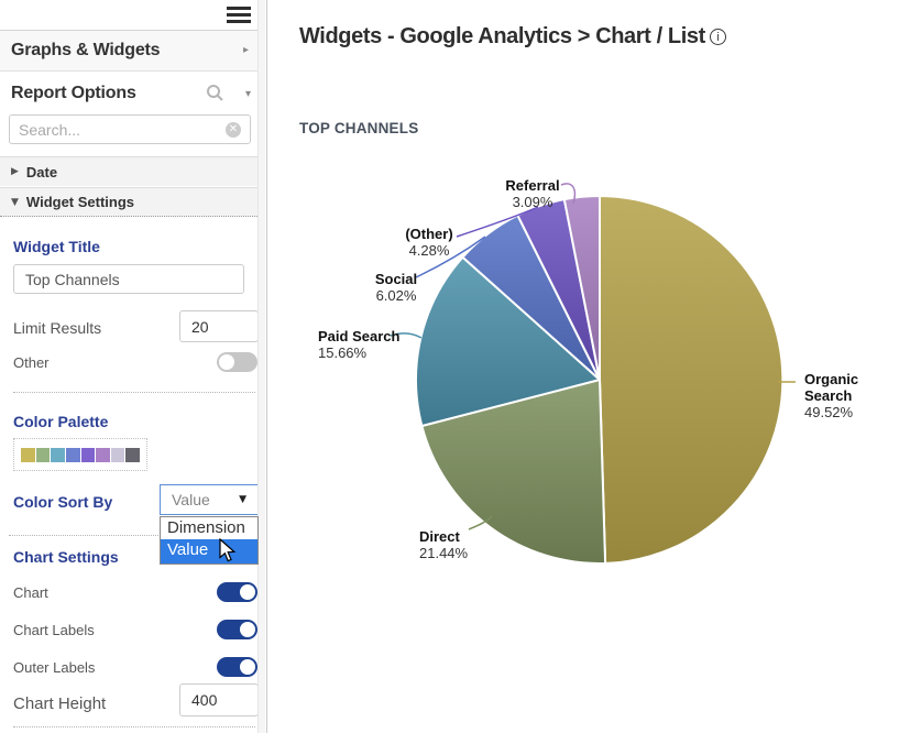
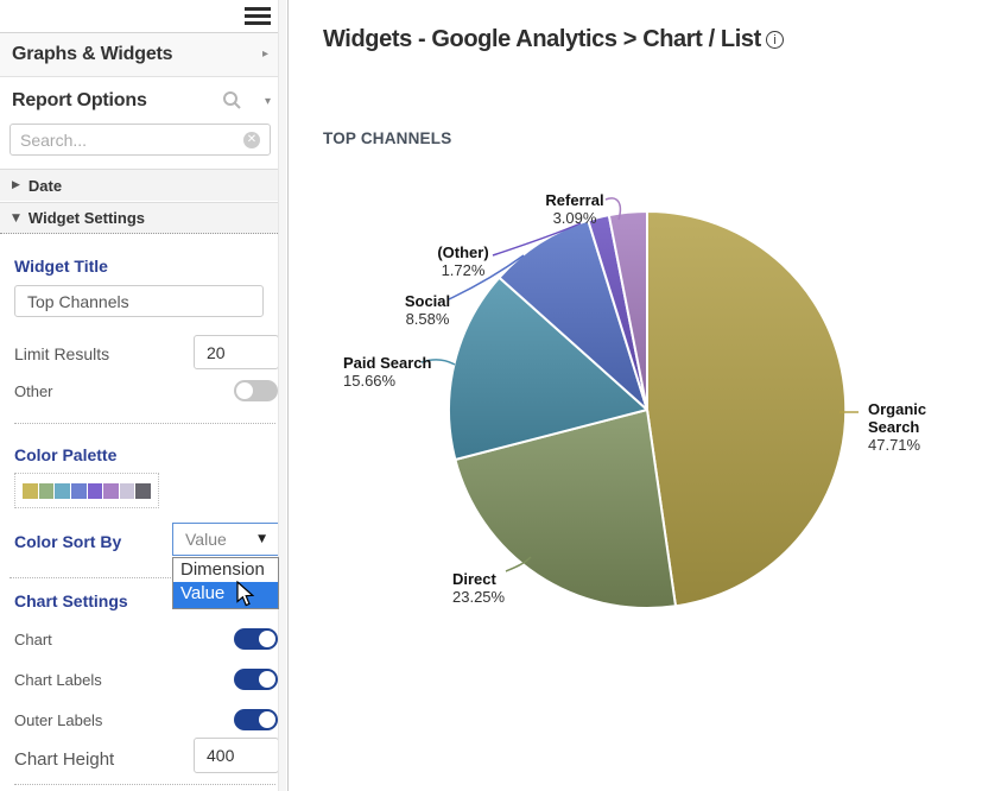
Organic Search: 49.52% -> 47.71%
Direct: 21.44% -> 23.25%
Social: 6.02% -> 8.58%
(Other): 4.28% -> 1.72%
